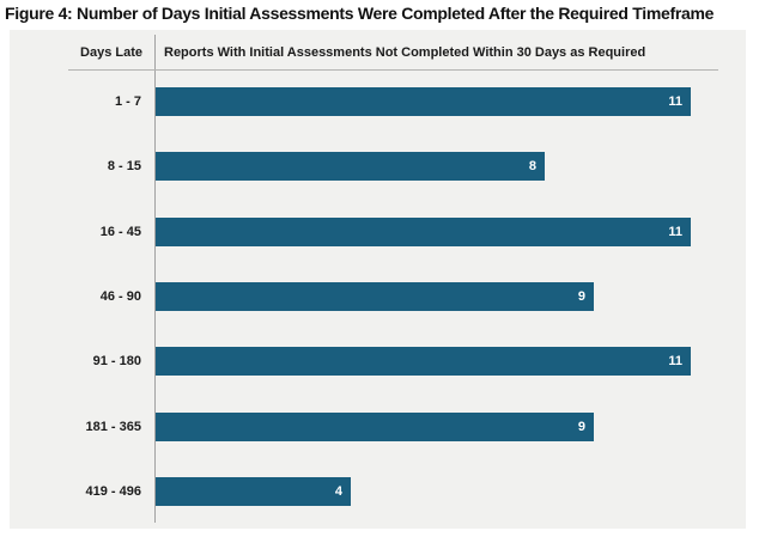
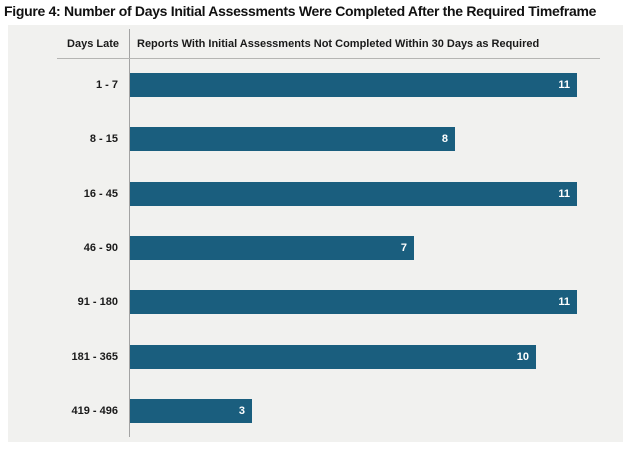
46 - 90: 9 -> 7
181 - 365: 9 -> 10
419 - 496: 4 -> 3
